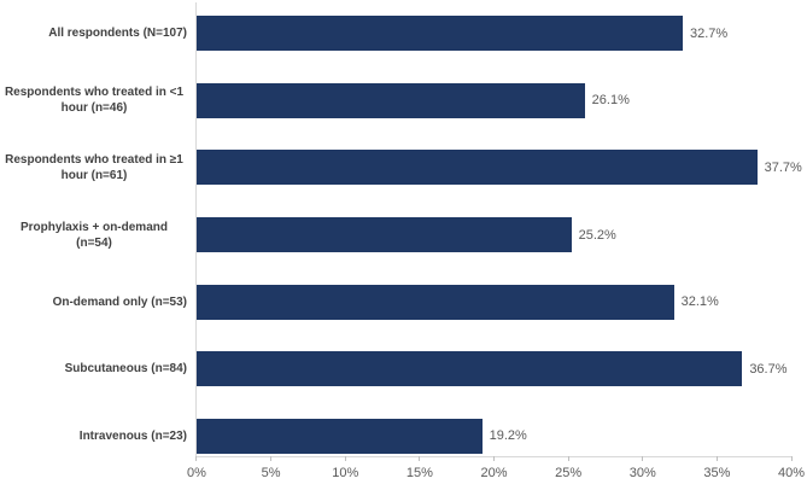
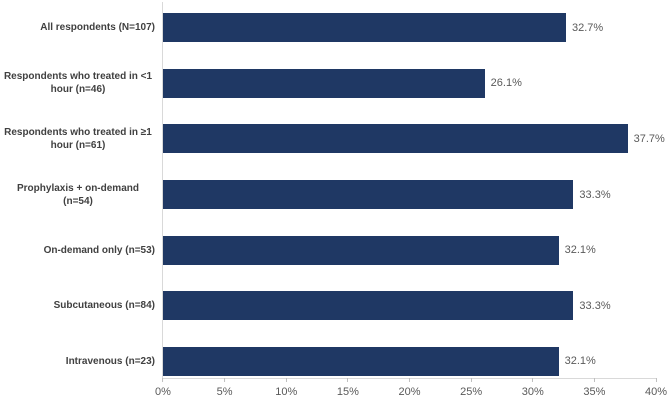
Prophylaxis + on-demand (n=54): 25.2% -> 33.3%
Subcutaneous (n=84): 36.7% -> 33.3%
Intravenous (n=23): 19.2% -> 32.1%
